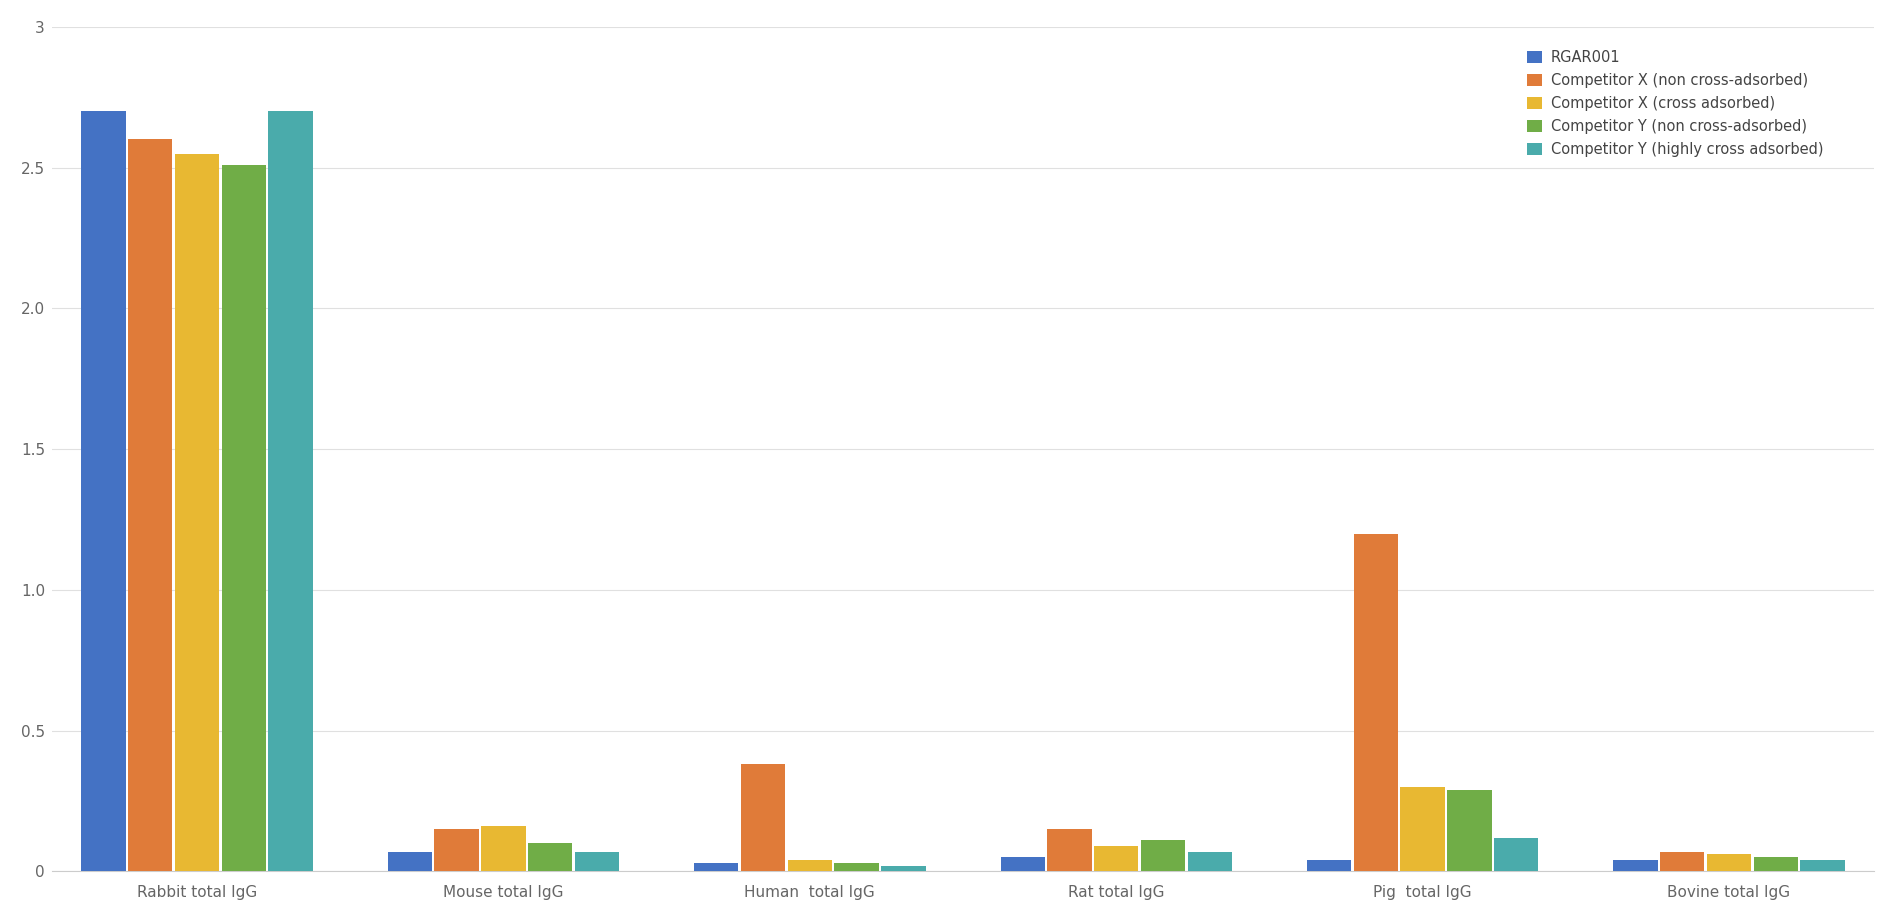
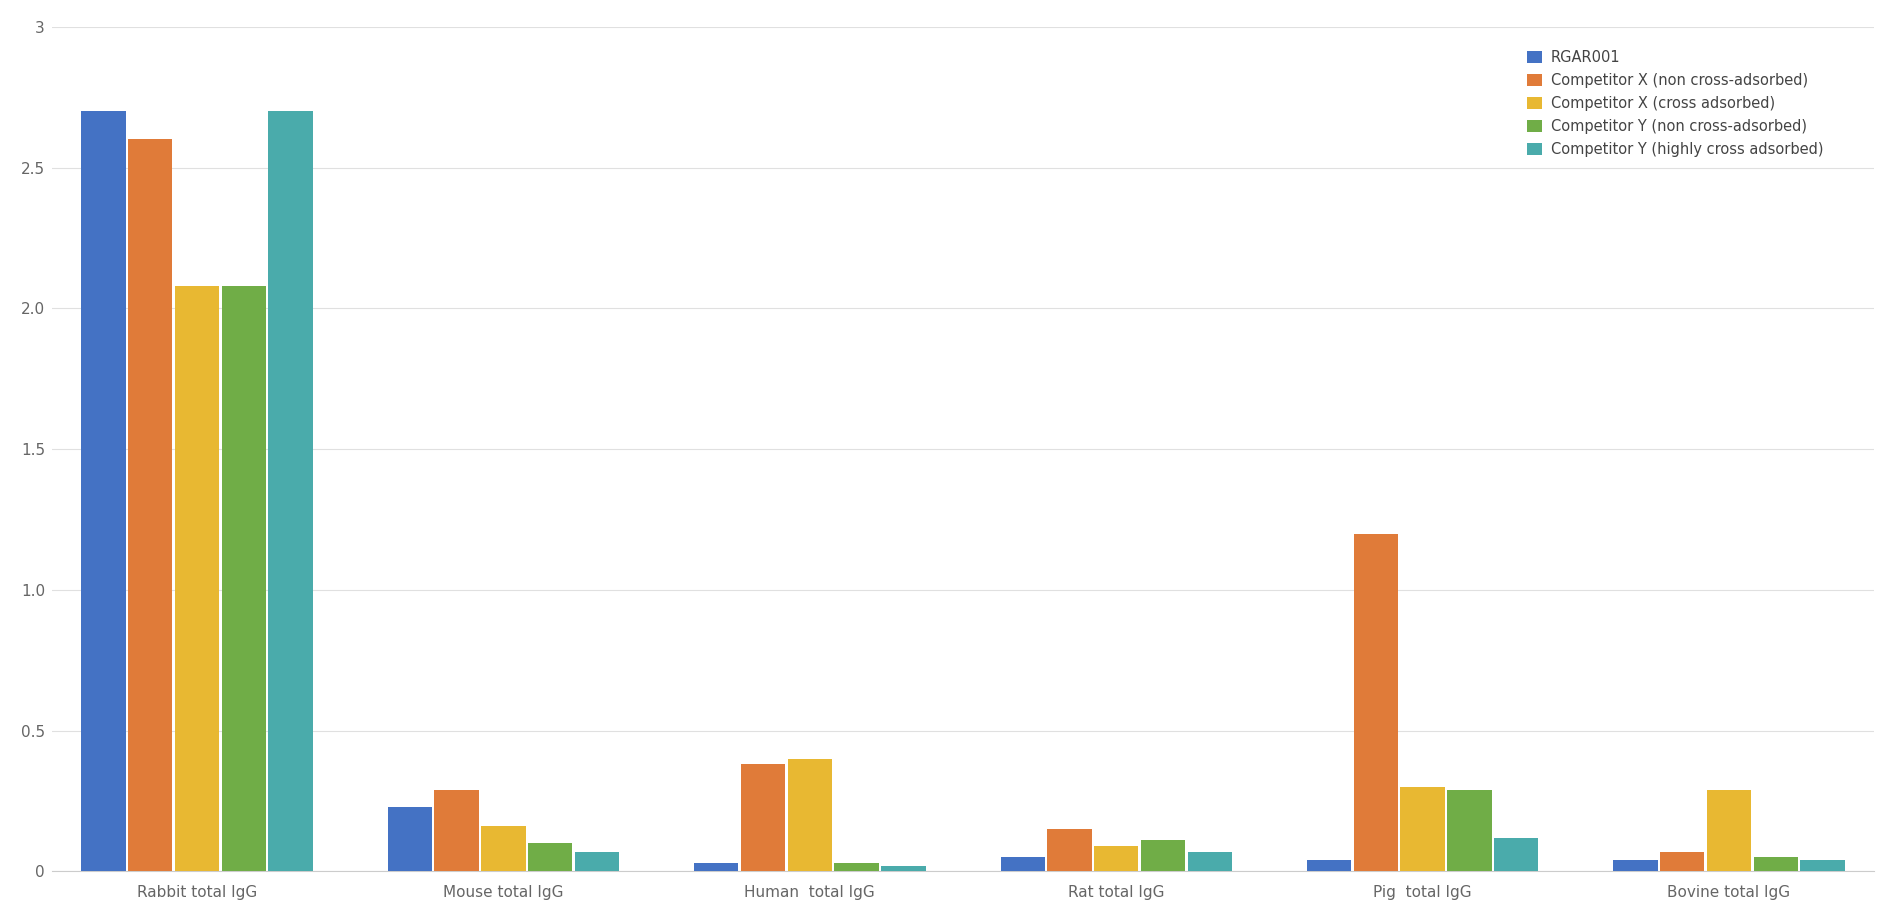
Competitor X (cross adsorbed)/Rabbit total IgG: 2.55 -> 2.08
Competitor Y (non cross-adsorbed)/Rabbit total IgG: 2.51 -> 2.08
RGAR001/Mouse total IgG: 0.07 -> 0.23
Competitor X (non cross-adsorbed)/Mouse total IgG: 0.15 -> 0.29
Competitor X (cross adsorbed)/Human total IgG: 0.04 -> 0.40
Competitor X (cross adsorbed)/Bovine total IgG: 0.06 -> 0.29
